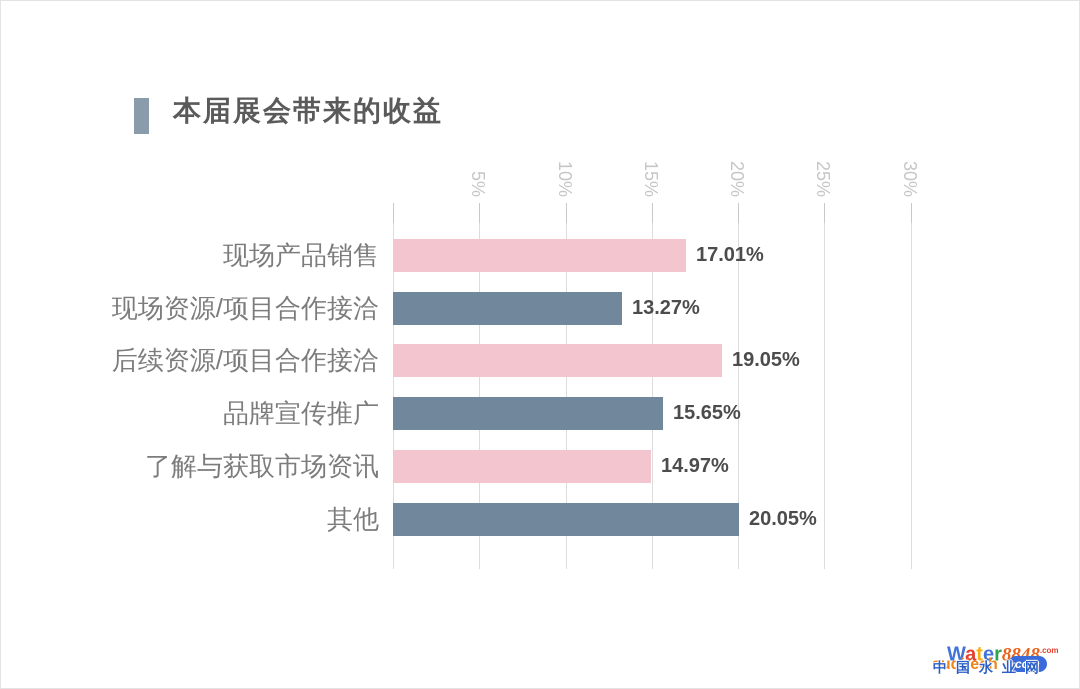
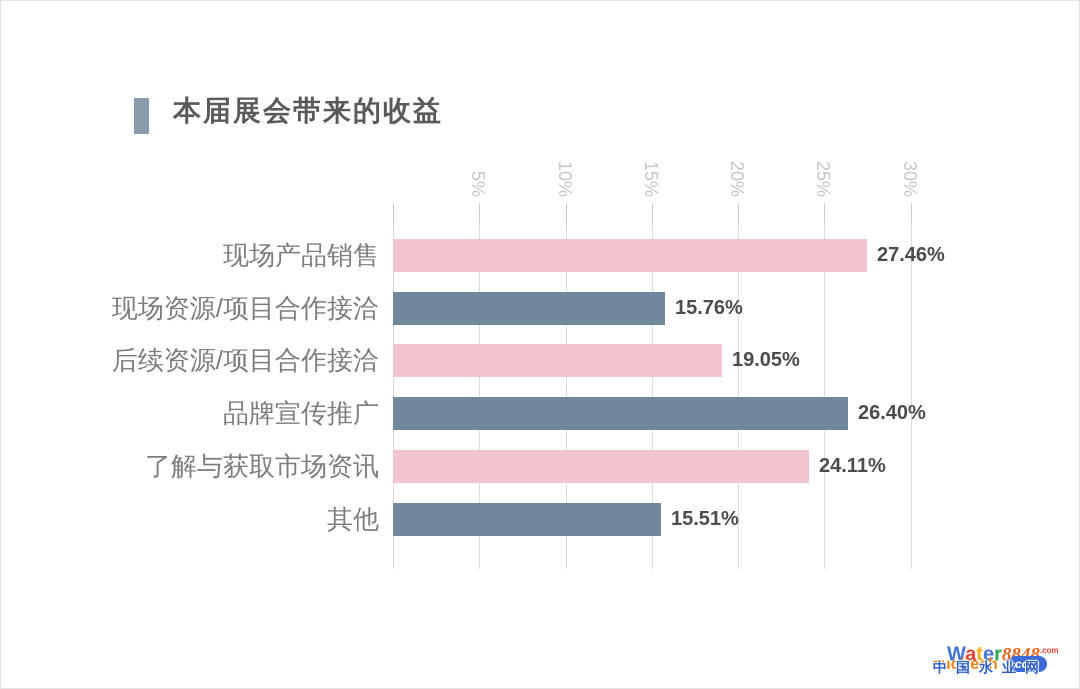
现场产品销售: 17.01% -> 27.46%
现场资源/项目合作接洽: 13.27% -> 15.76%
品牌宣传推广: 15.65% -> 26.40%
了解与获取市场资讯: 14.97% -> 24.11%
其他: 20.05% -> 15.51%
